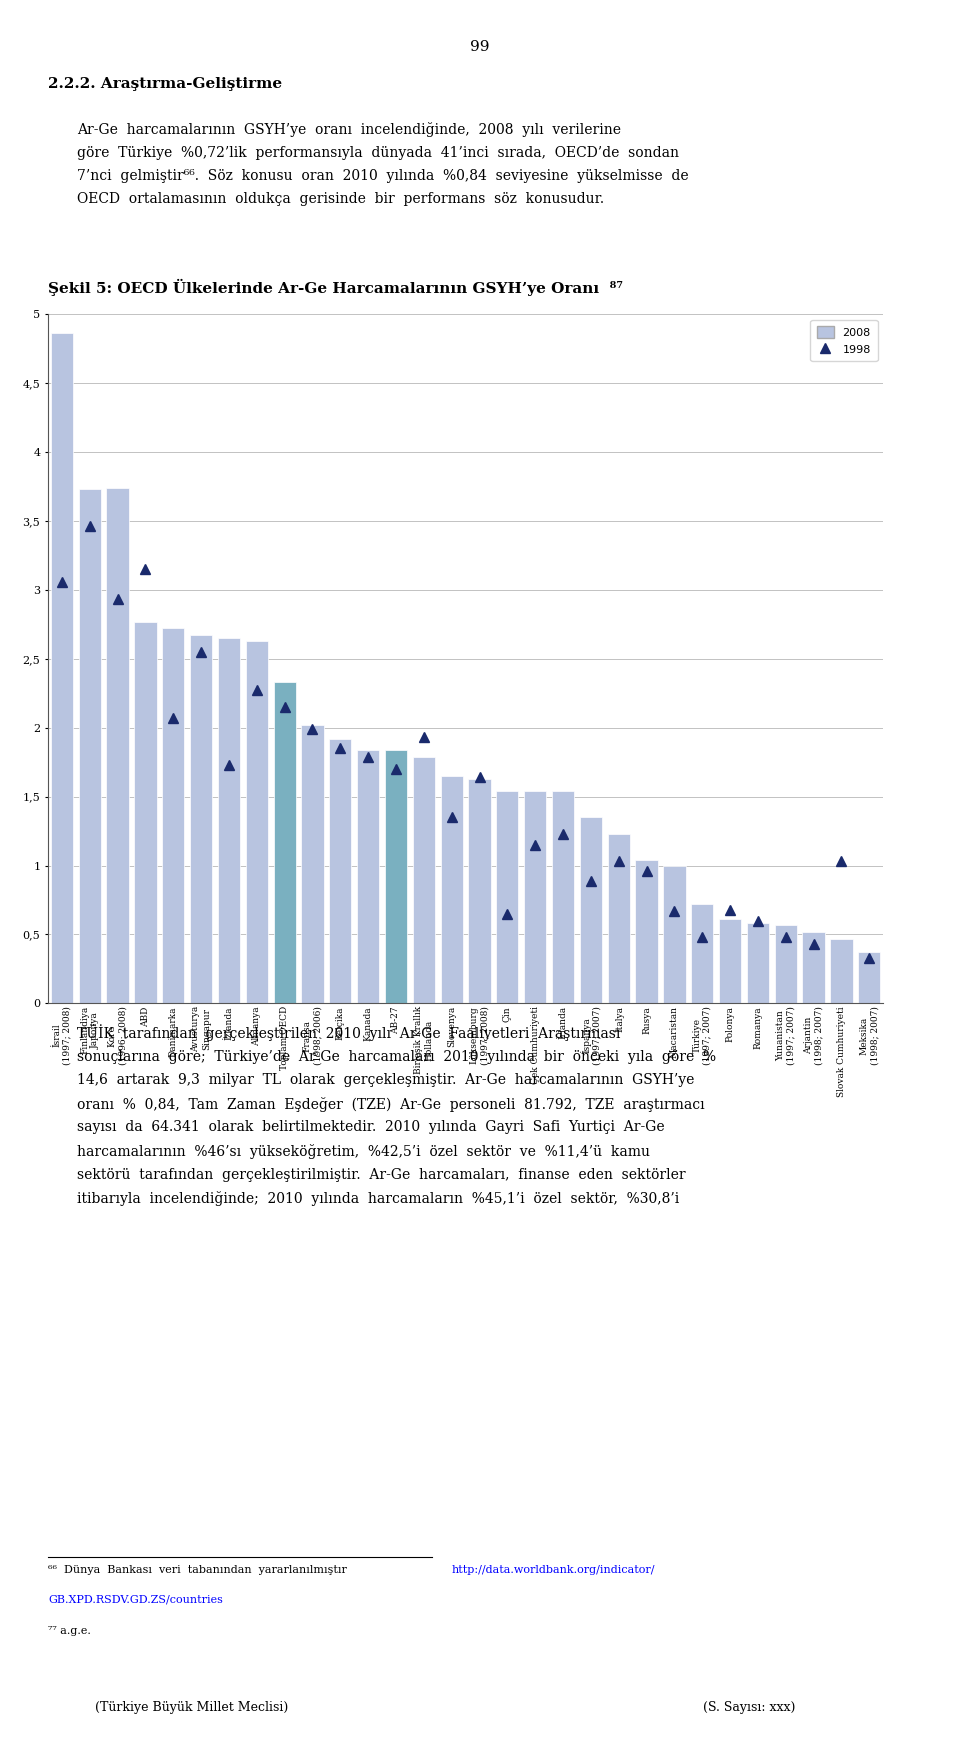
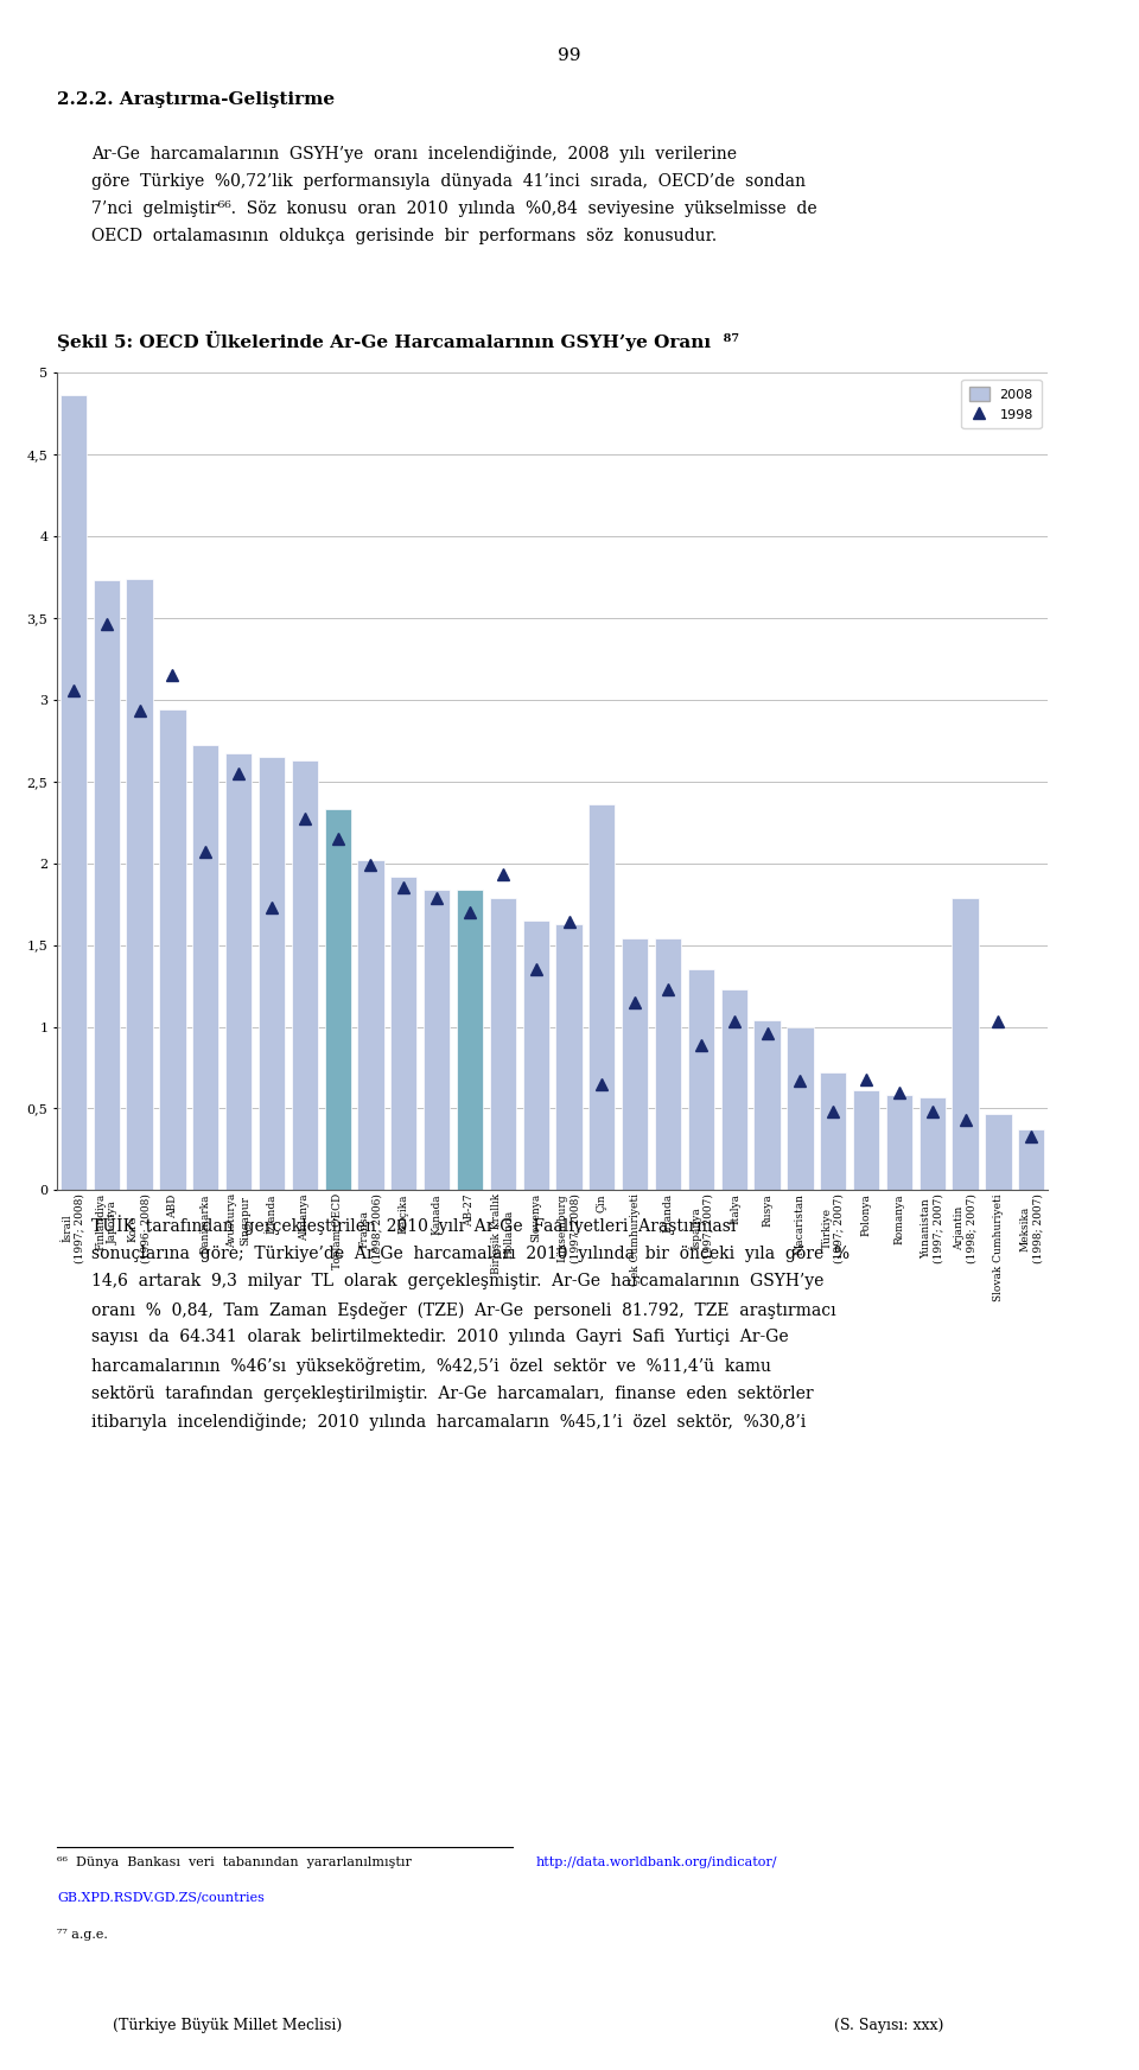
ABD: 2,77 -> 2,94
Çin: 1,54 -> 2,36
Arjantin (1998; 2007): 0,52 -> 1,79
